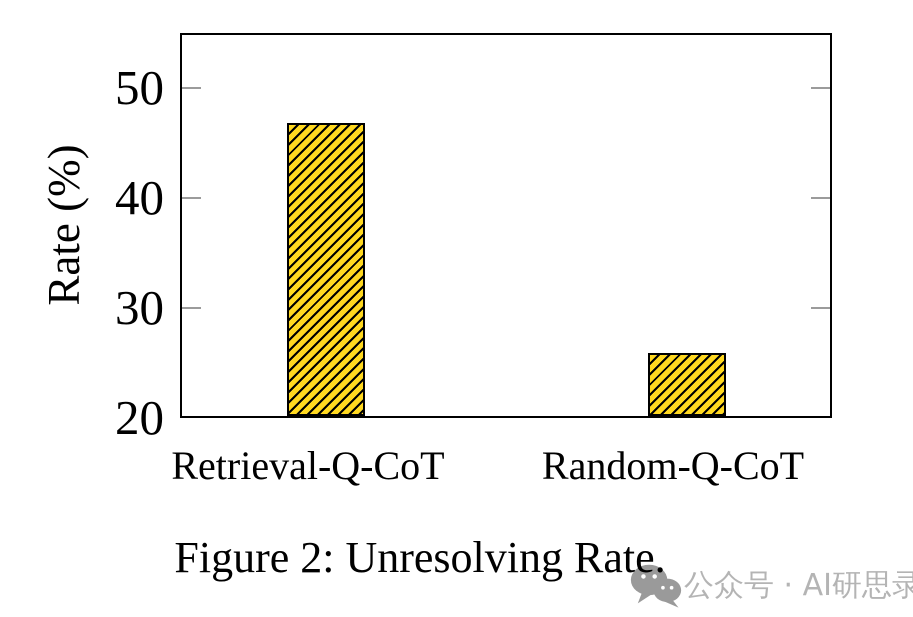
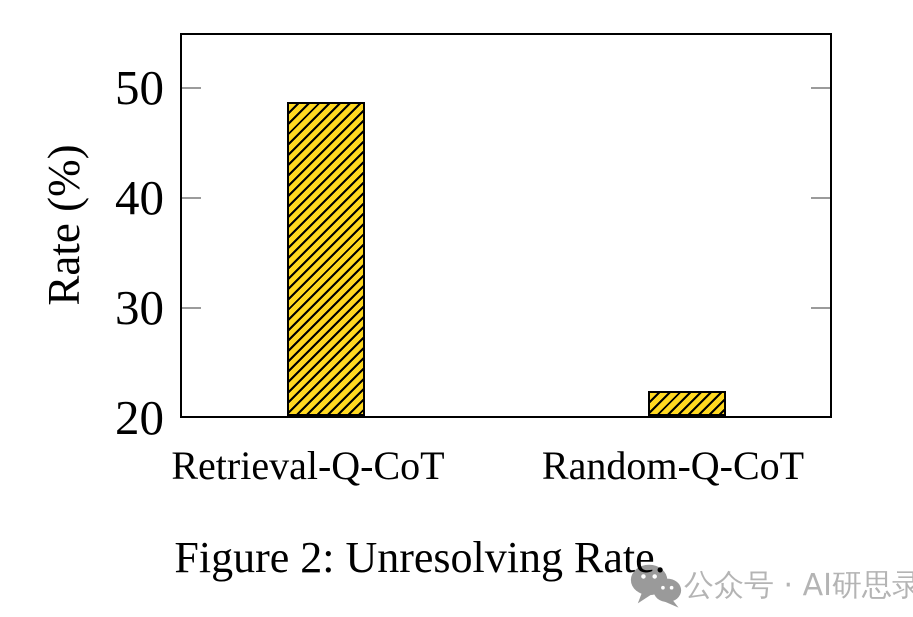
Retrieval-Q-CoT: 46.9 -> 48.8
Random-Q-CoT: 25.8 -> 22.3
